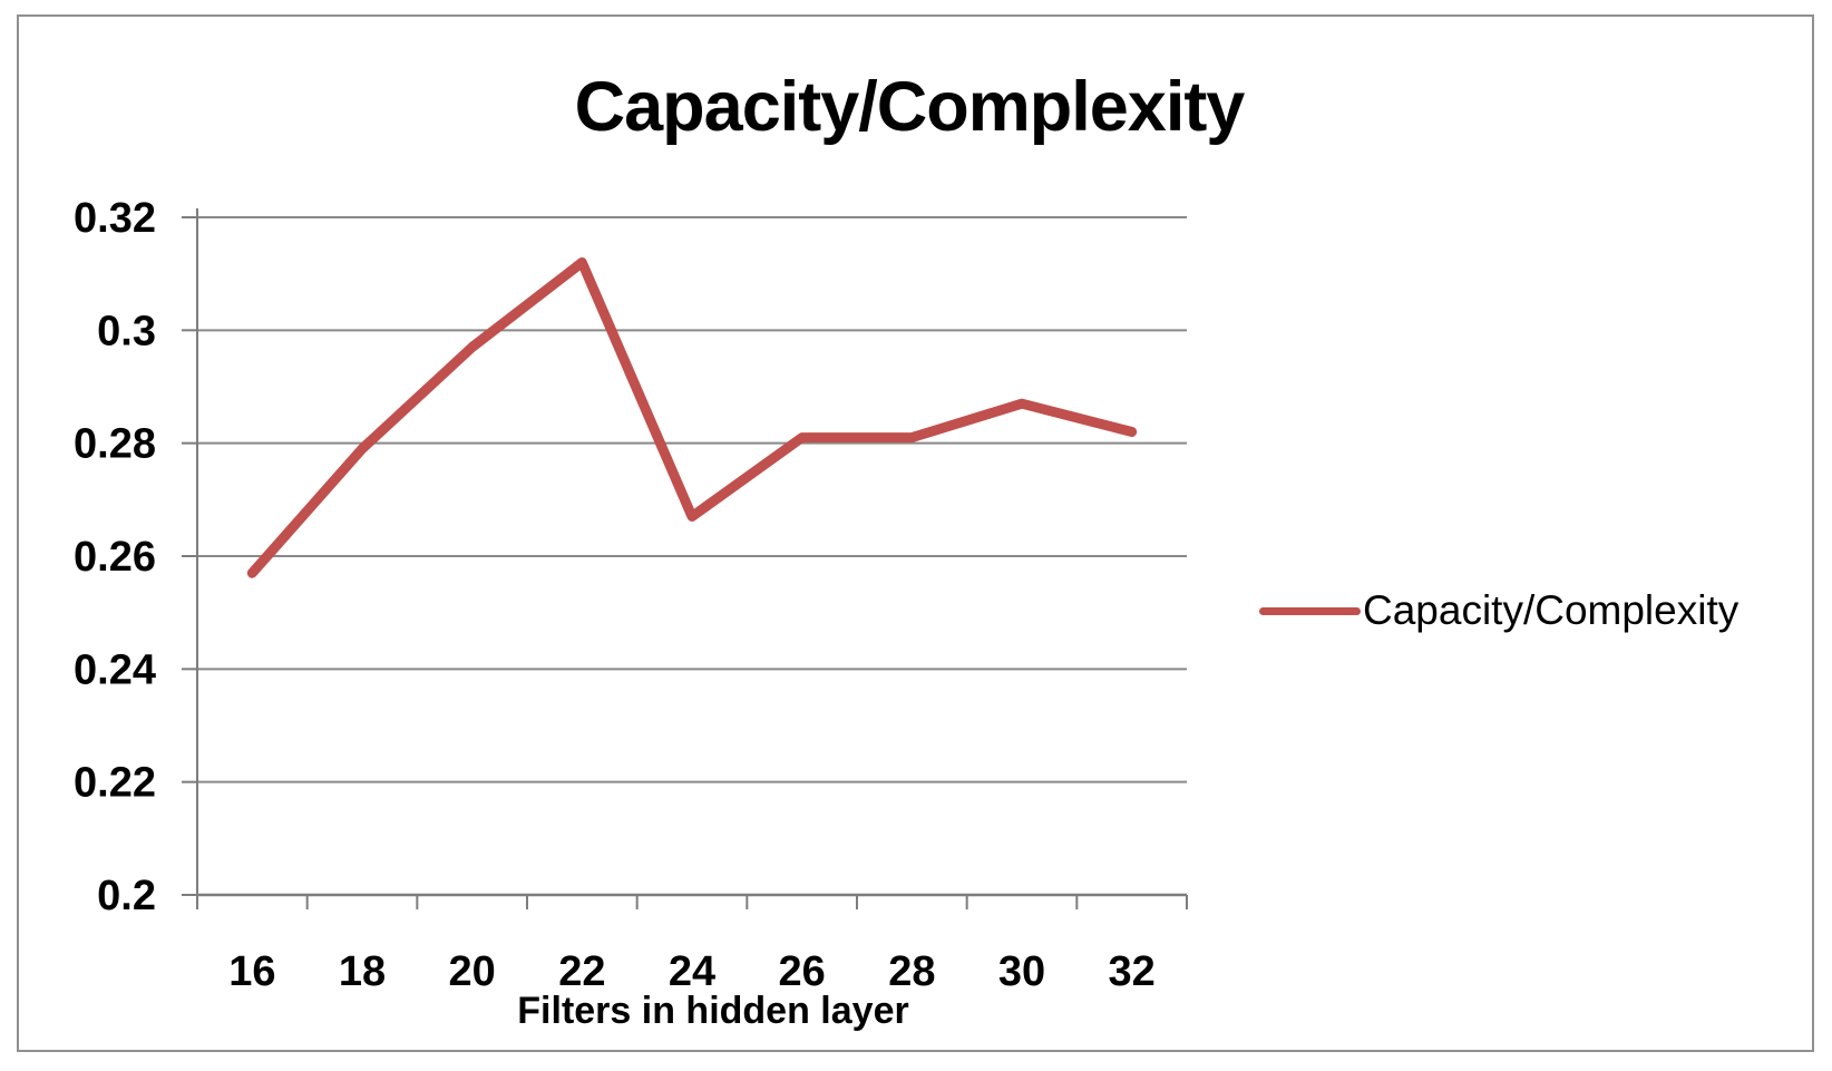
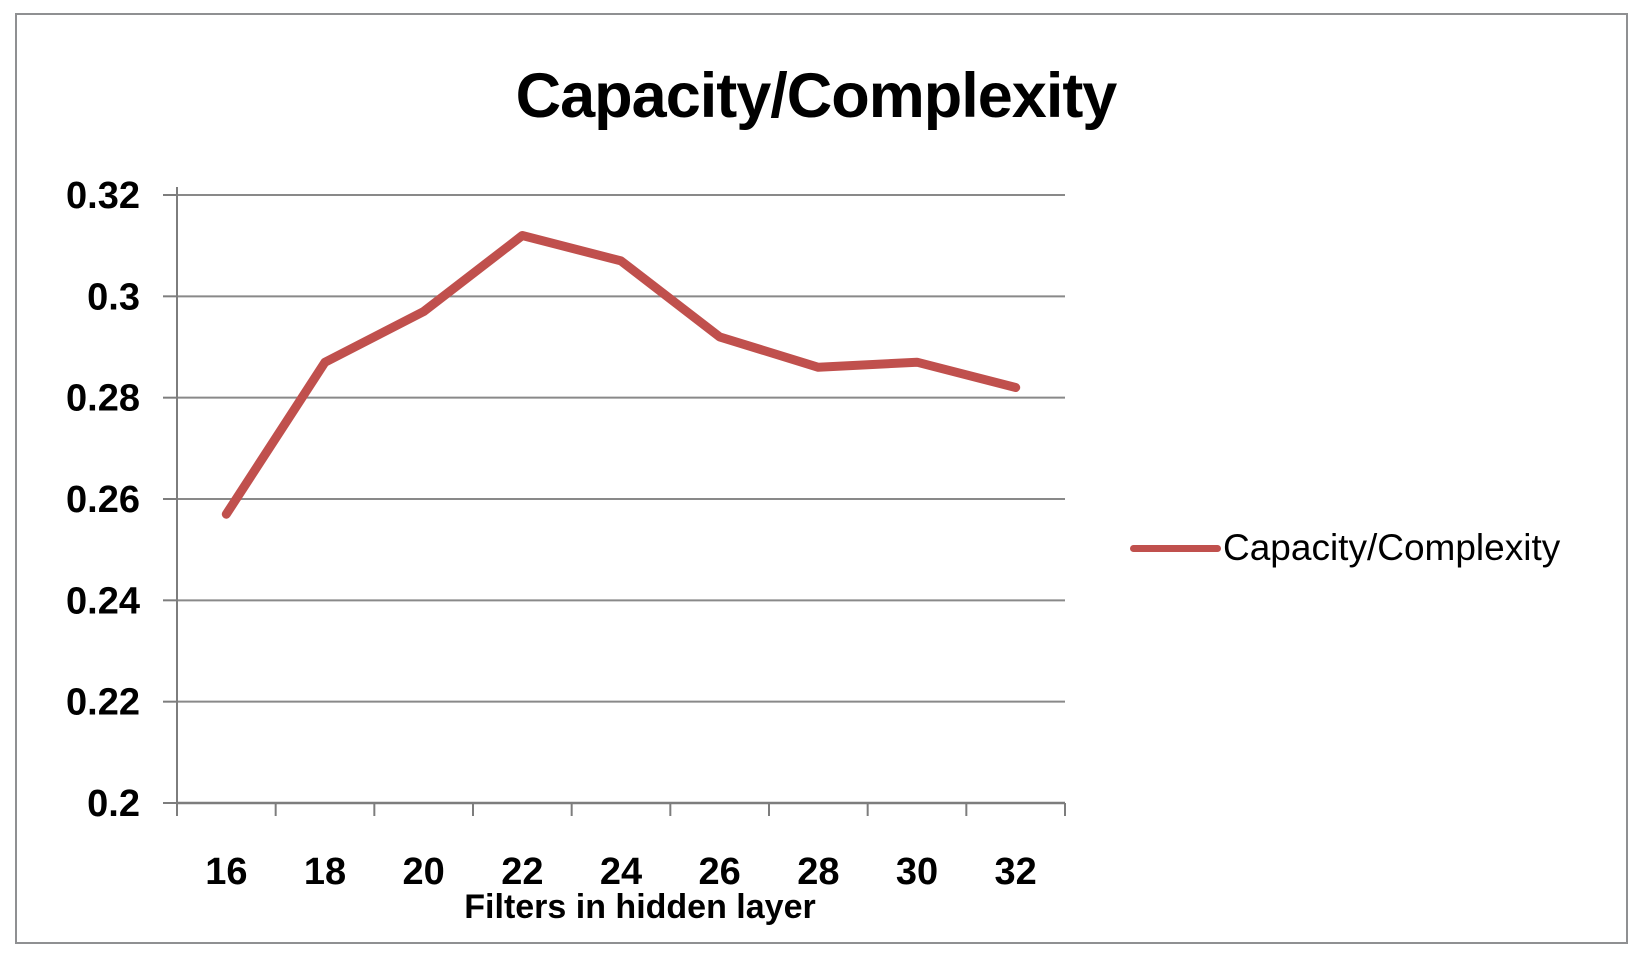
18: 0.279 -> 0.287
24: 0.267 -> 0.307
26: 0.281 -> 0.292
28: 0.281 -> 0.286
